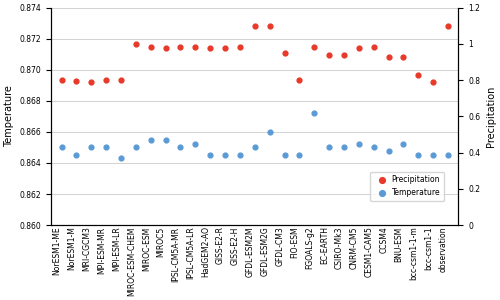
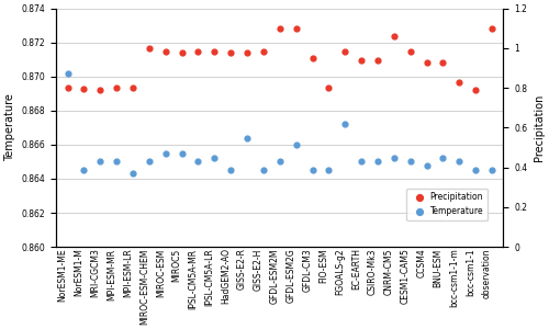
Temperature/NorESM1-ME: 0.8650 -> 0.8702
Temperature/GISS-E2-R: 0.8645 -> 0.8664
Precipitation/CNRM-CM5: 0.97 -> 1.06
Temperature/bcc-csm1-1-m: 0.8645 -> 0.8650
